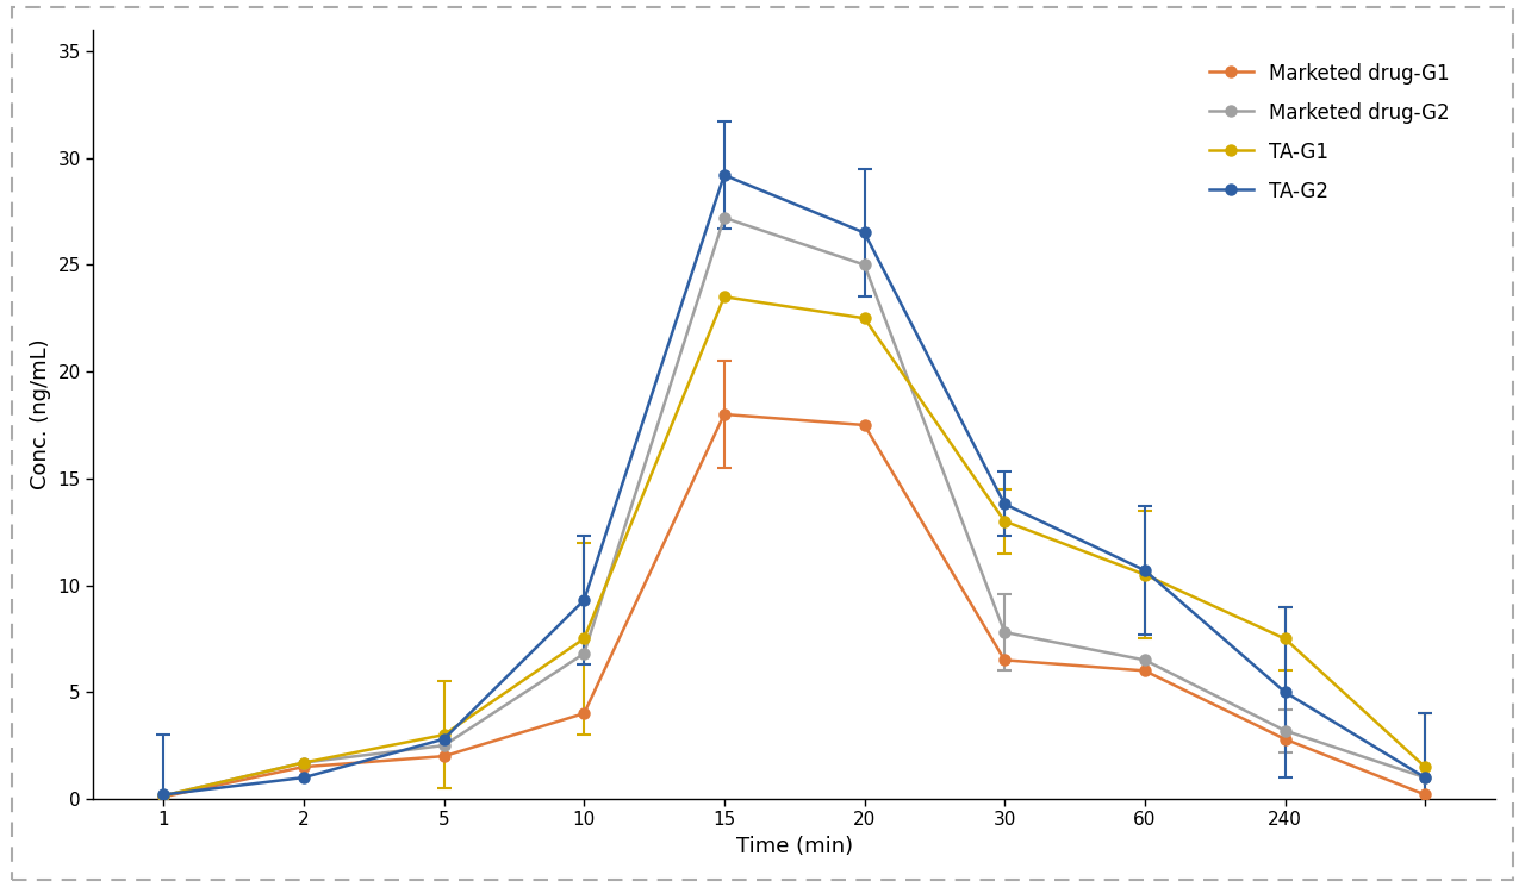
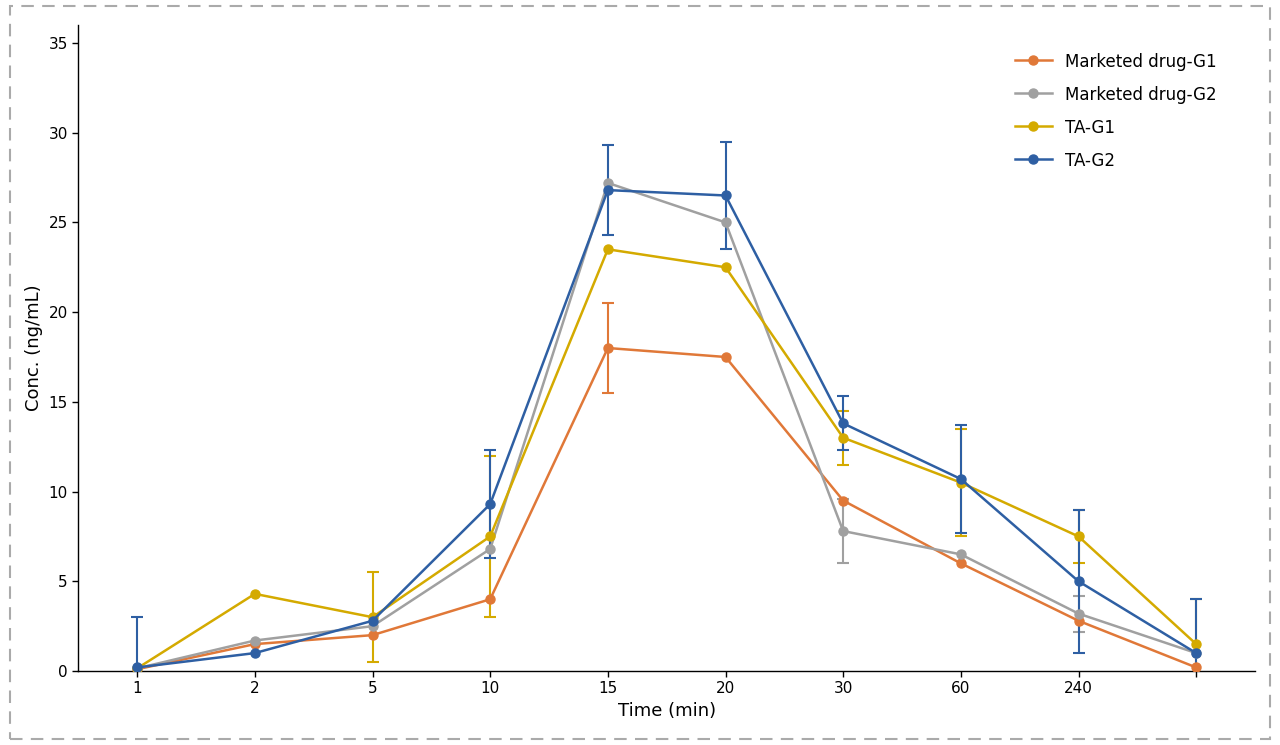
TA-G1/2: 1.7 -> 4.3
TA-G2/15: 29.2 -> 26.8
Marketed drug-G1/30: 6.5 -> 9.5
